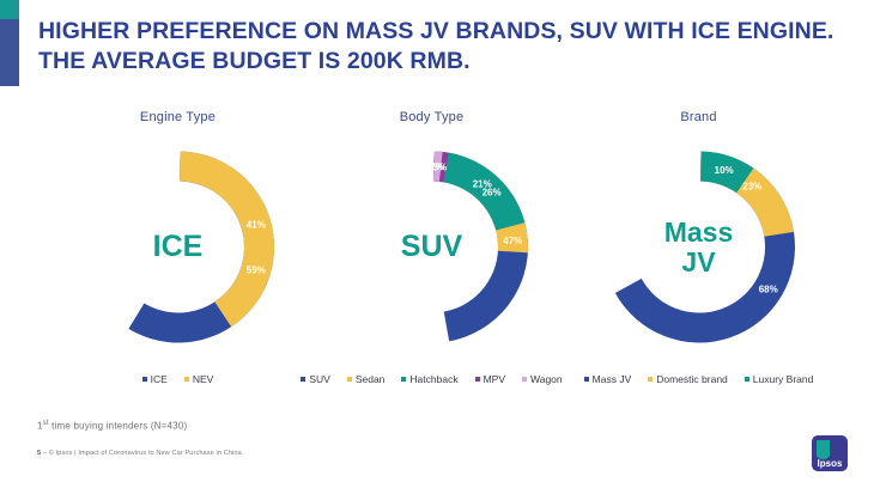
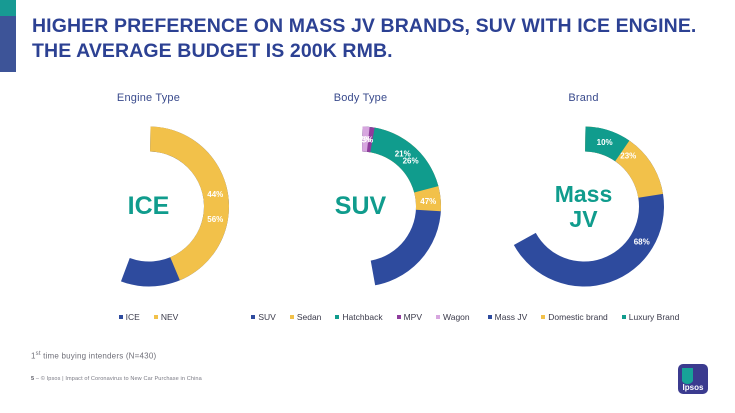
Engine Type/ICE: 59% -> 56%
Engine Type/NEV: 41% -> 44%
